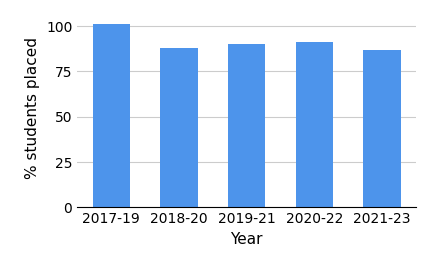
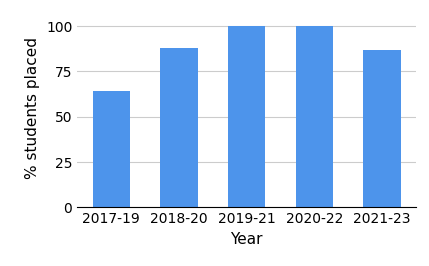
2017-19: 101 -> 64
2019-21: 90 -> 100
2020-22: 91 -> 100
